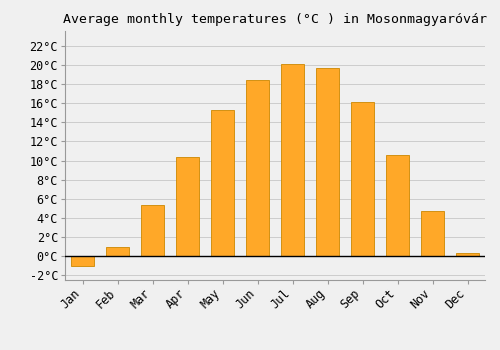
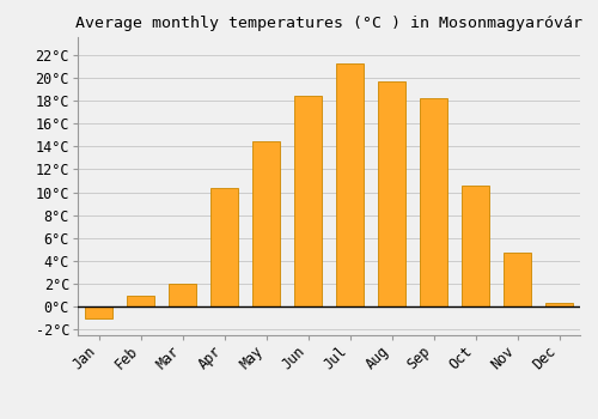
Mar: 5.3°C -> 2.0°C
May: 15.3°C -> 14.4°C
Jul: 20.1°C -> 21.2°C
Sep: 16.1°C -> 18.2°C
